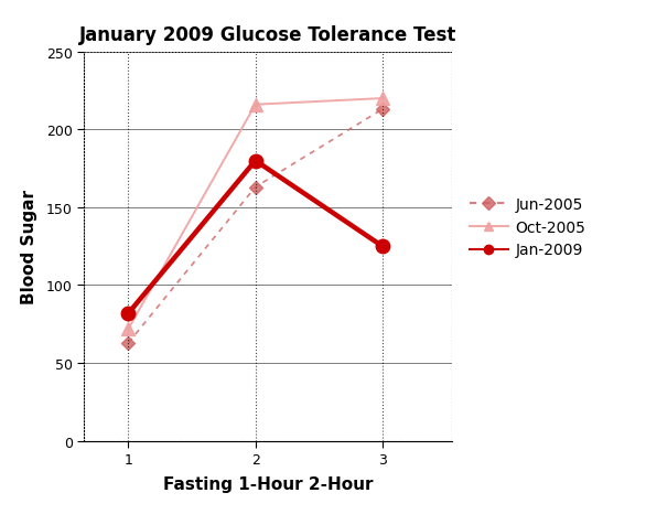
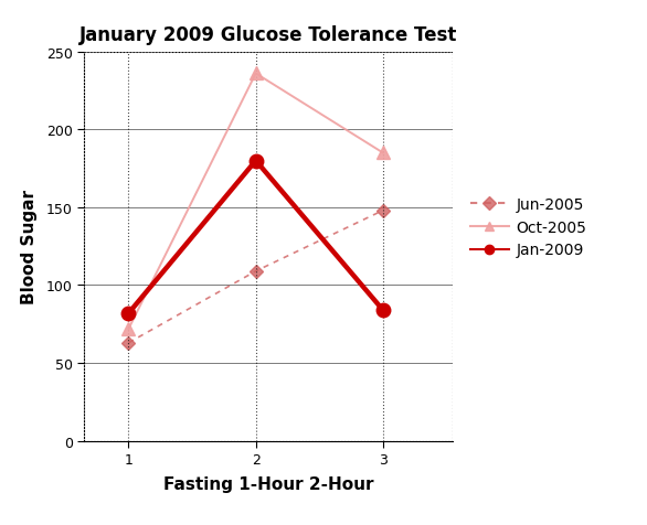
Jun-2005/2: 163 -> 109
Oct-2005/2: 216 -> 236
Jun-2005/3: 213 -> 148
Oct-2005/3: 220 -> 185
Jan-2009/3: 125 -> 84
